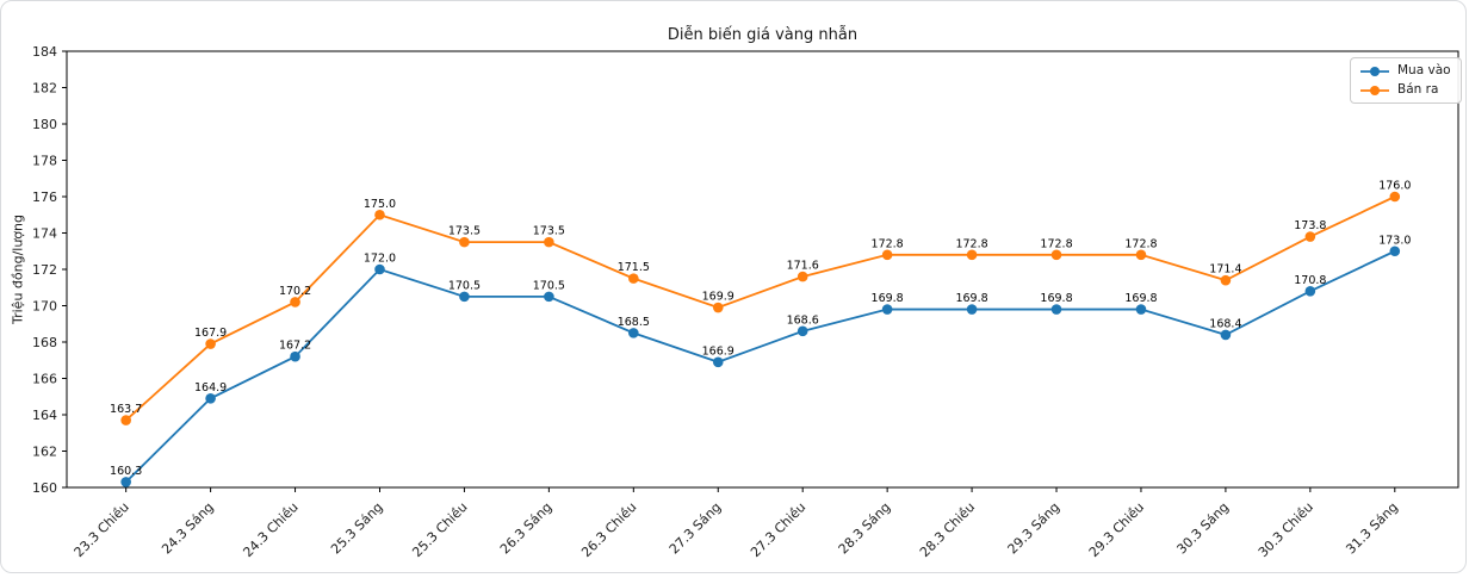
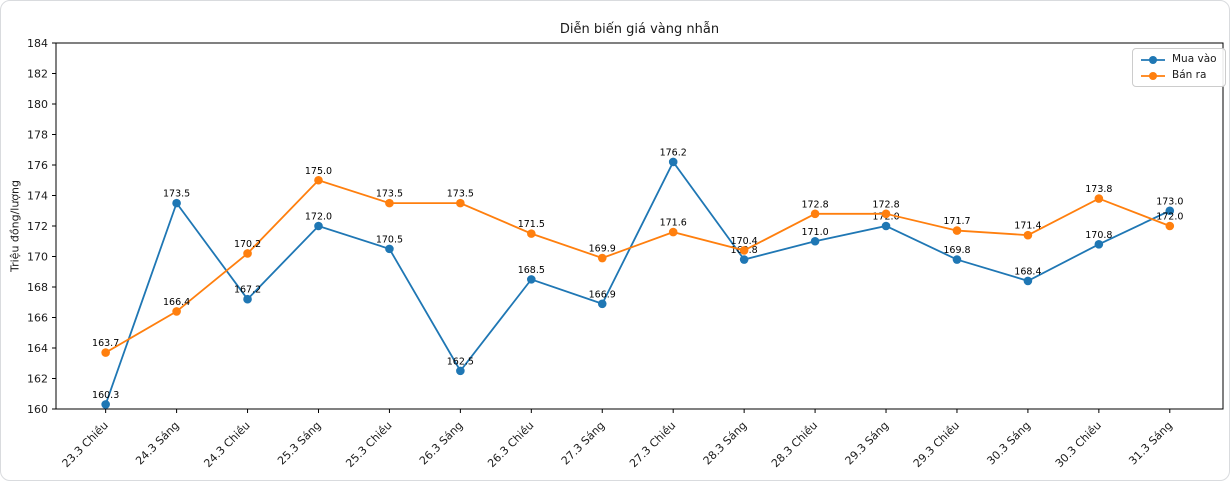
Mua vào/24.3 Sáng: 164.9 -> 173.5
Bán ra/24.3 Sáng: 167.9 -> 166.4
Mua vào/26.3 Sáng: 170.5 -> 162.5
Mua vào/27.3 Chiều: 168.6 -> 176.2
Bán ra/28.3 Sáng: 172.8 -> 170.4
Mua vào/28.3 Chiều: 169.8 -> 171.0
Mua vào/29.3 Sáng: 169.8 -> 172.0
Bán ra/29.3 Chiều: 172.8 -> 171.7
Bán ra/31.3 Sáng: 176.0 -> 172.0
